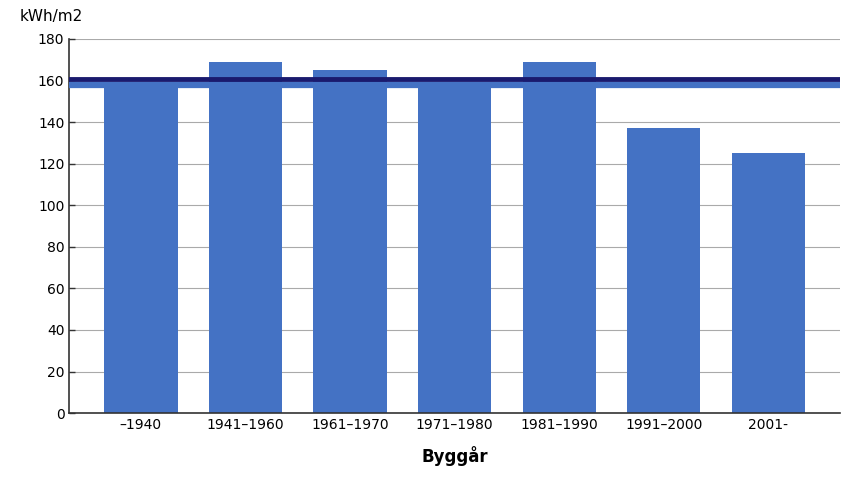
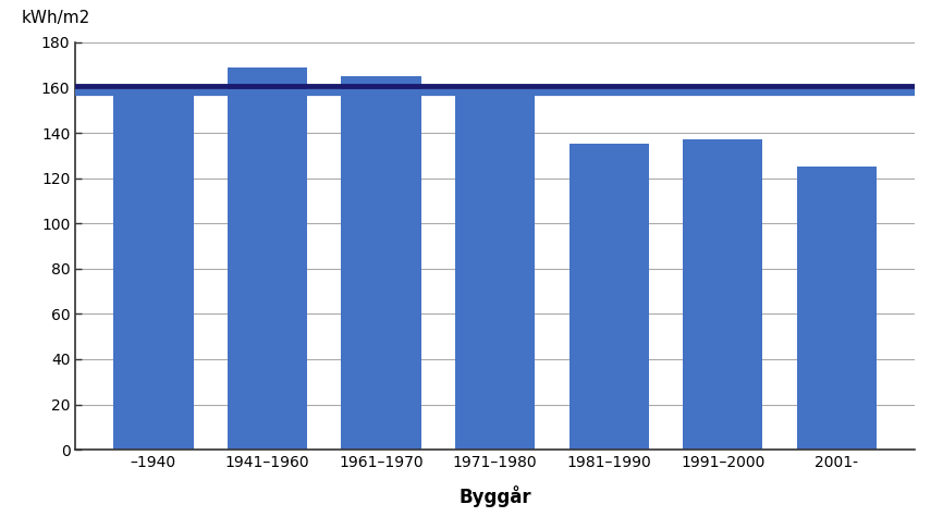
1981–1990: 169 -> 135
